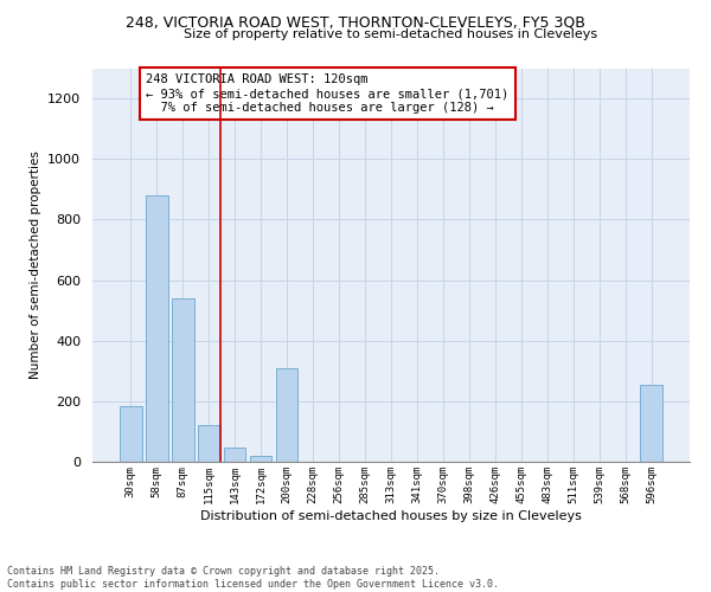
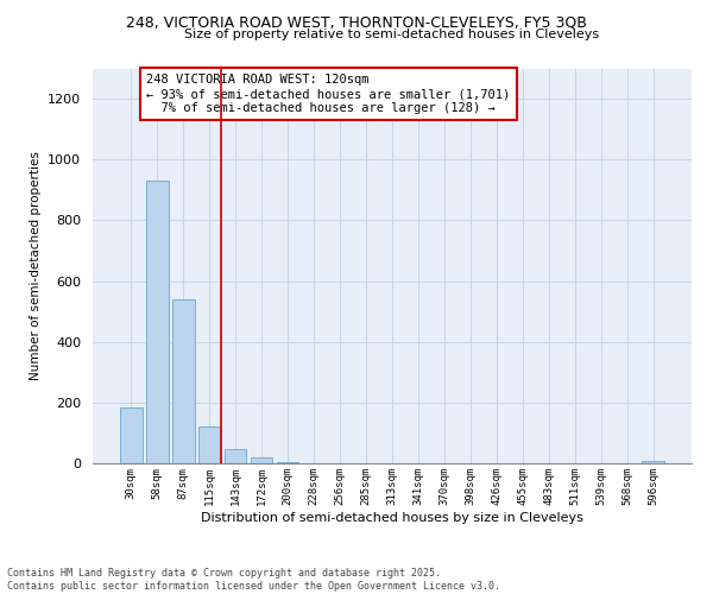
58sqm: 880 -> 930
200sqm: 310 -> 5
596sqm: 255 -> 8
